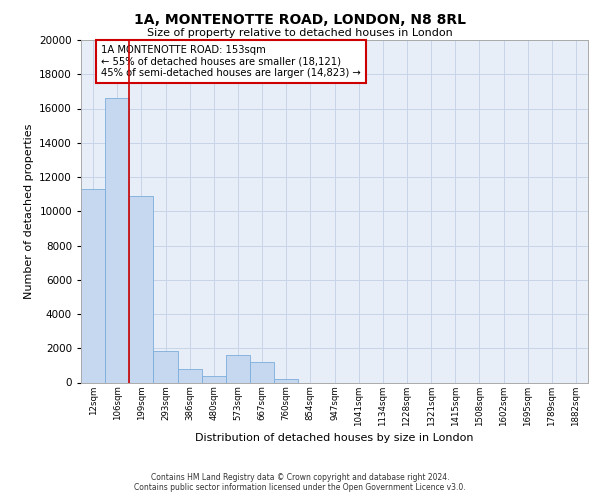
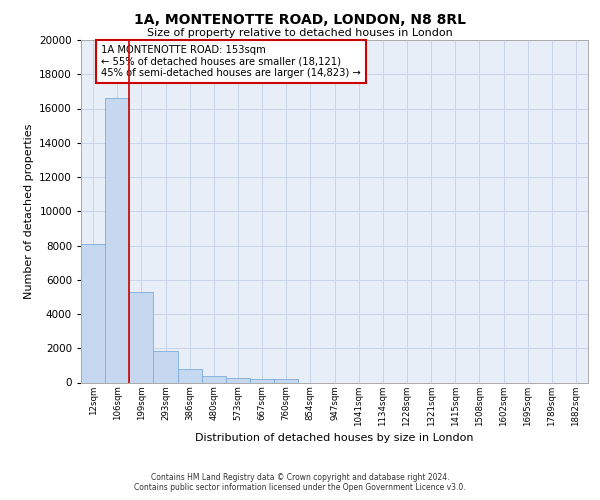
12sqm: 11300 -> 8100
199sqm: 10900 -> 5300
573sqm: 1600 -> 300
667sqm: 1200 -> 200
